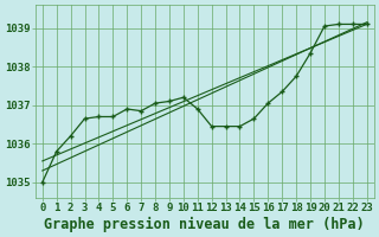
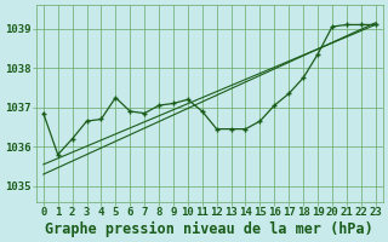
0: 1035.00 -> 1036.85
5: 1036.70 -> 1037.25
